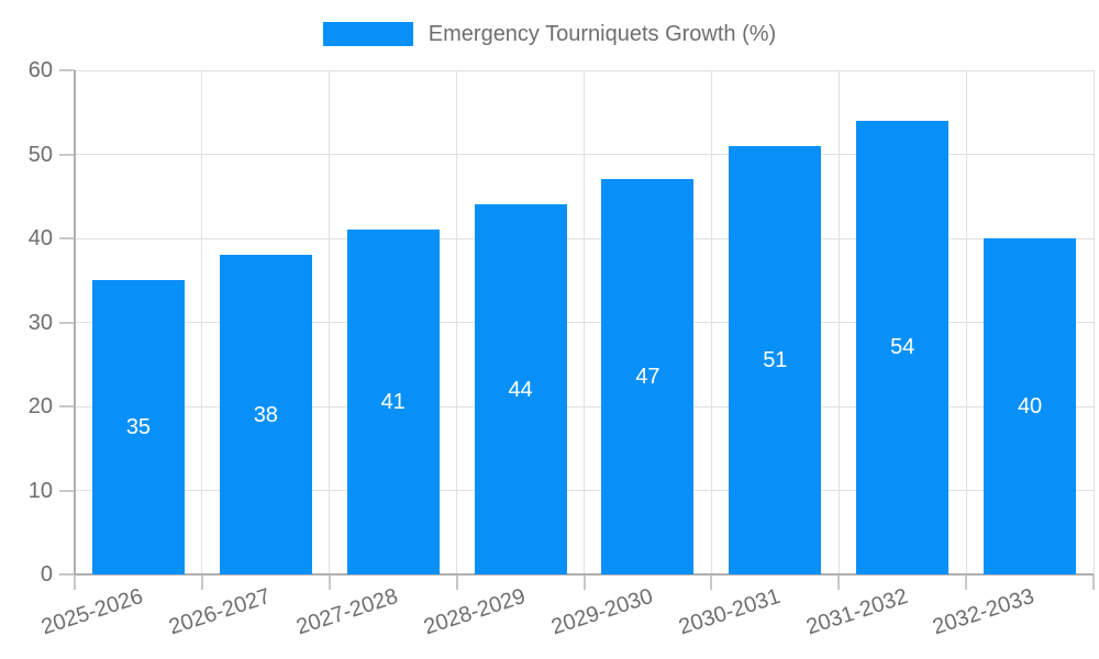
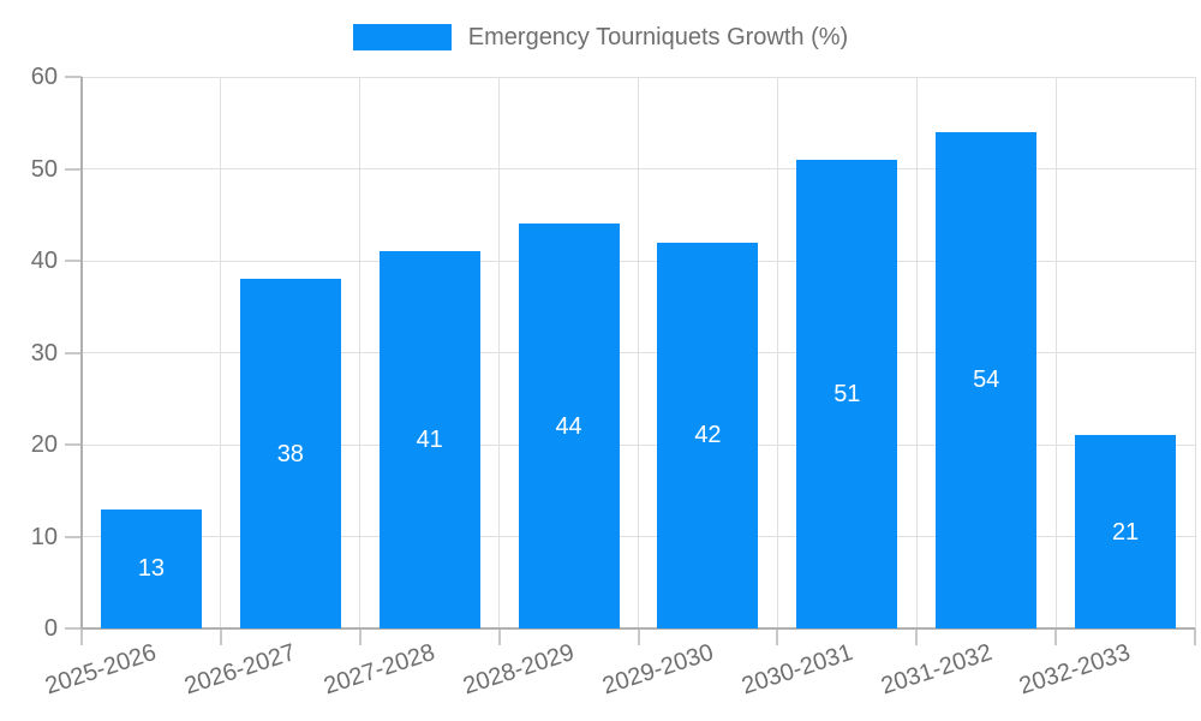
2025-2026: 35 -> 13
2029-2030: 47 -> 42
2032-2033: 40 -> 21
